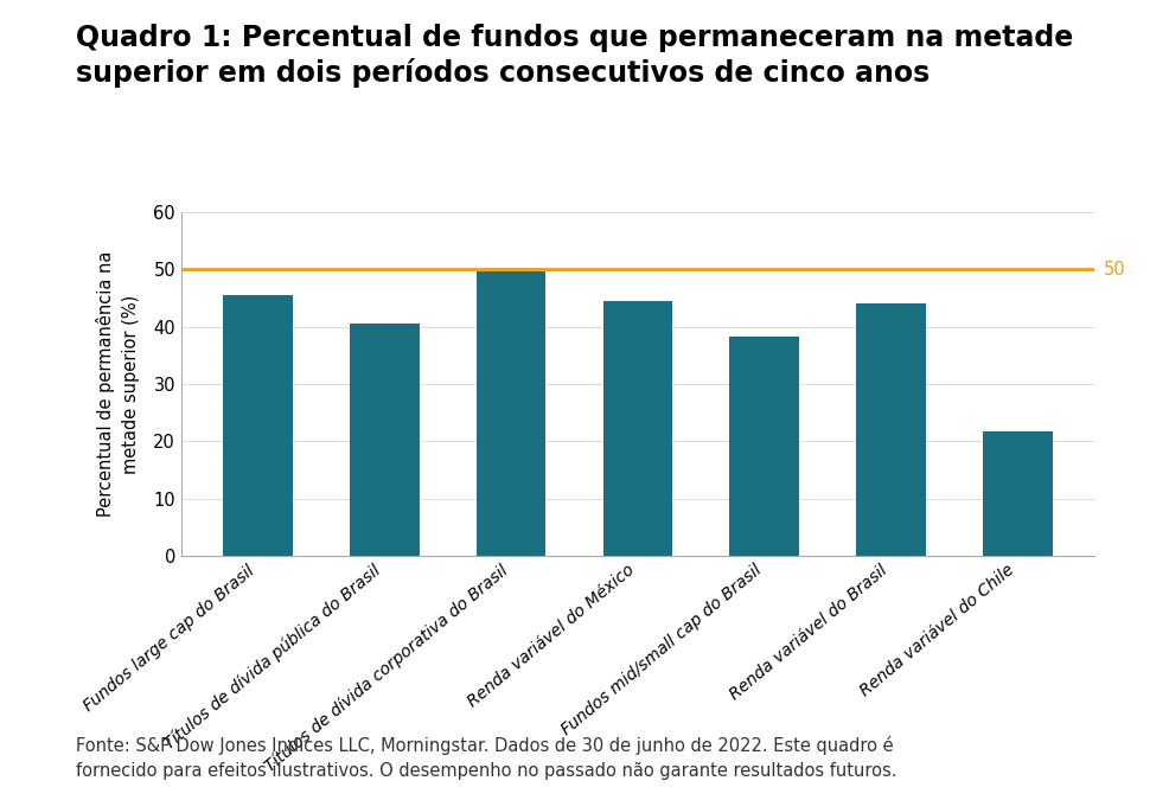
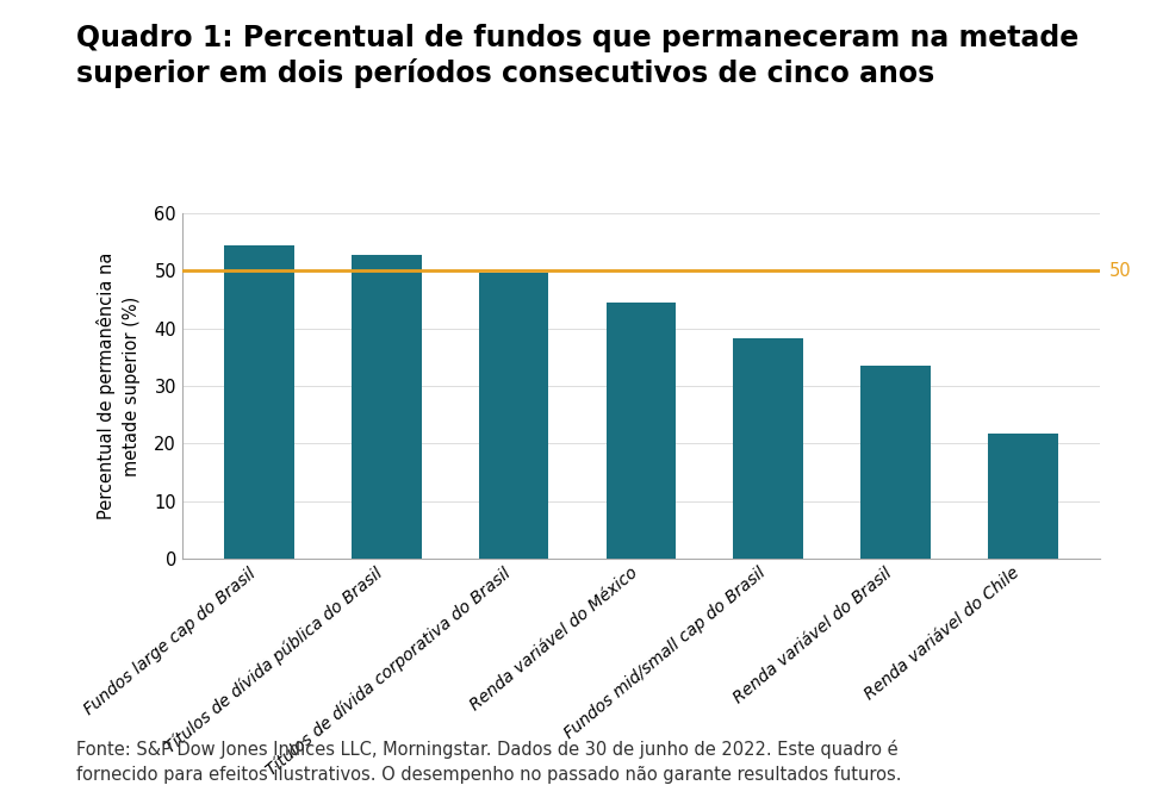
Fundos large cap do Brasil: 45.5 -> 54.3
Títulos de dívida pública do Brasil: 40.5 -> 52.7
Renda variável do Brasil: 44.0 -> 33.5
